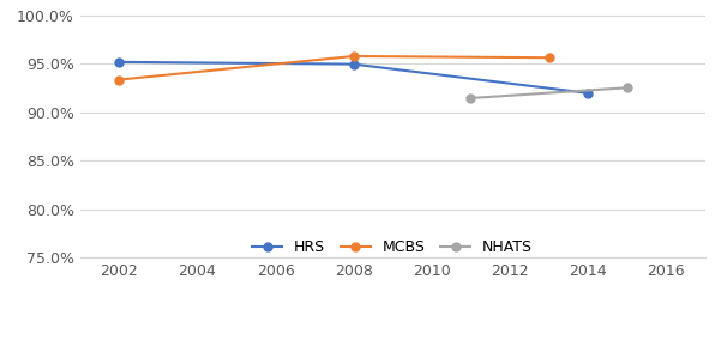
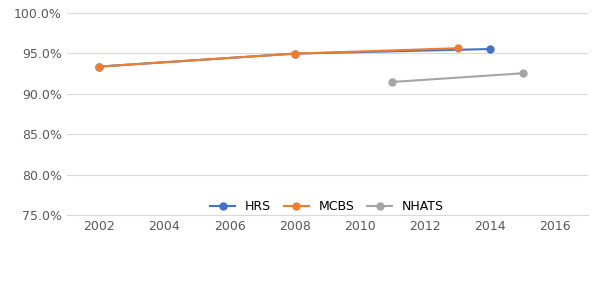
HRS/2002: 95.2% -> 93.4%
MCBS/2008: 95.8% -> 95.0%
HRS/2014: 92.0% -> 95.6%
